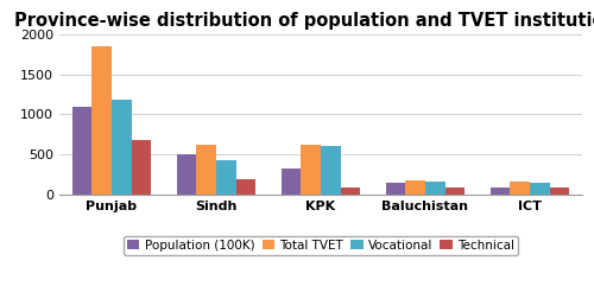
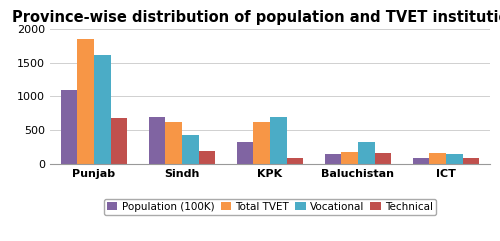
Vocational/Punjab: 1180 -> 1620
Population (100K)/Sindh: 500 -> 700
Vocational/KPK: 610 -> 700
Vocational/Baluchistan: 160 -> 320
Technical/Baluchistan: 80 -> 160
